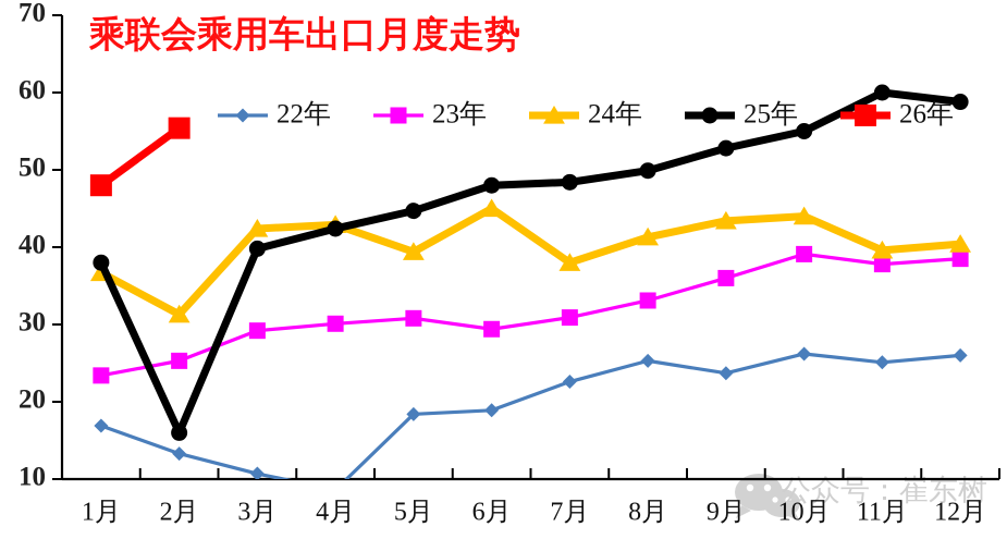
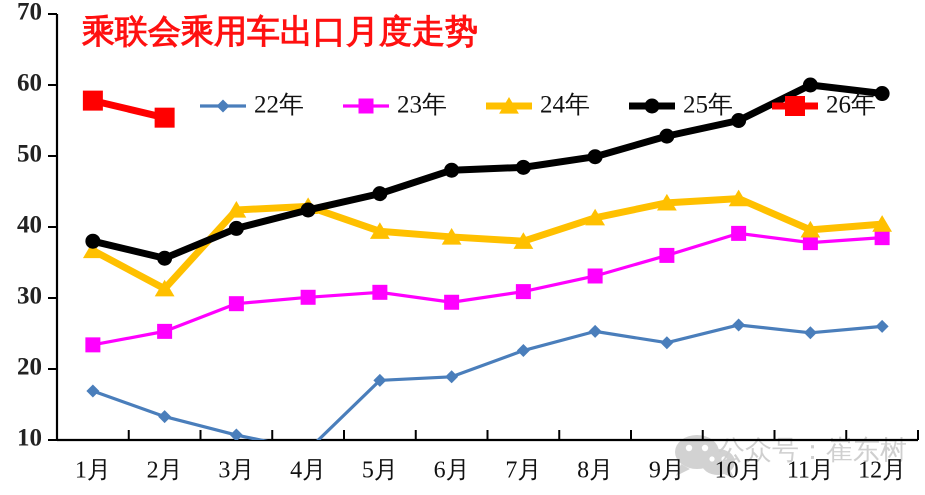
26年/1月: 48 -> 58
25年/2月: 16 -> 36
24年/6月: 45 -> 39
